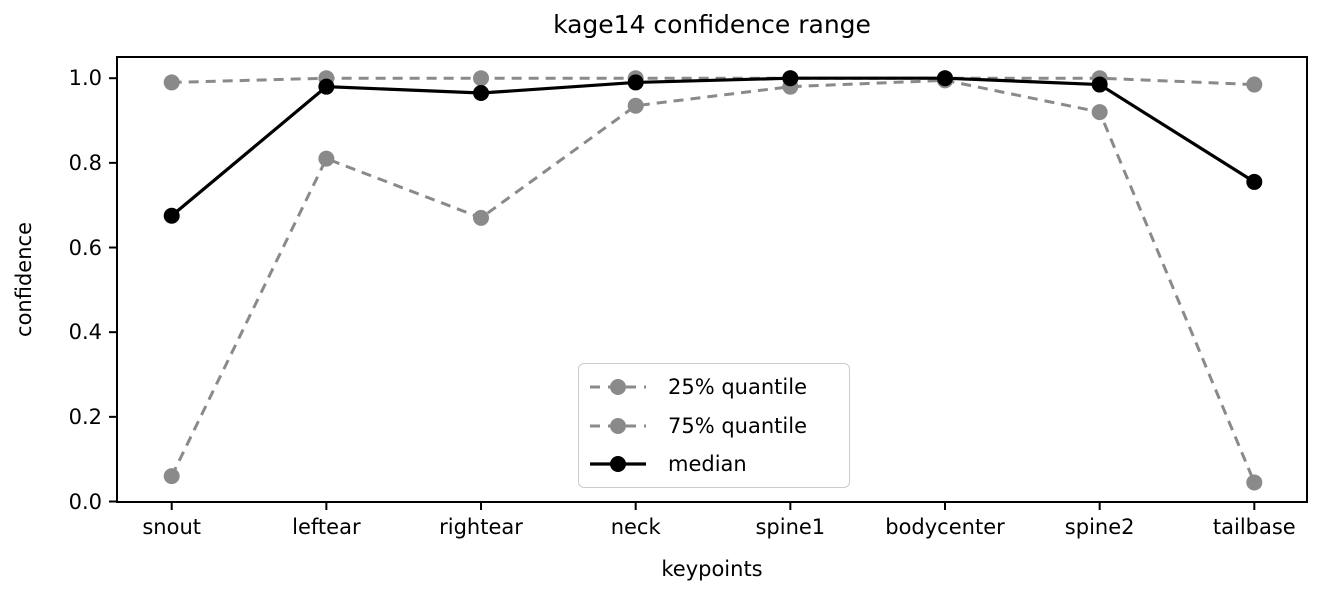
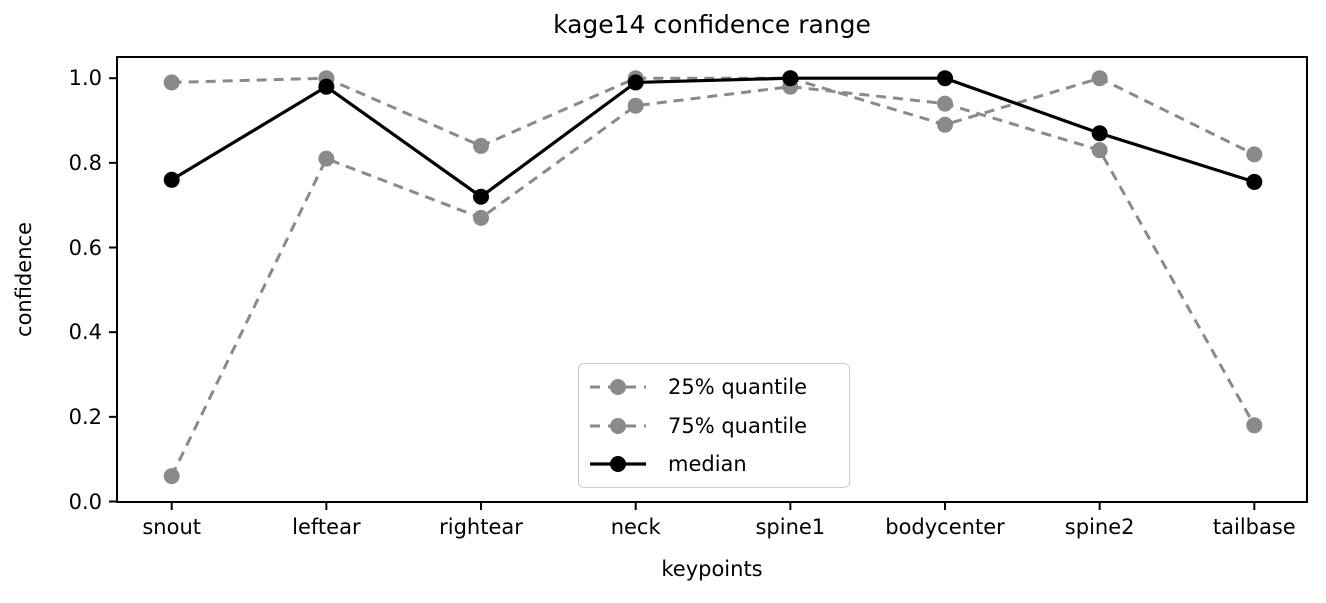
median/snout: 0.68 -> 0.76
75% quantile/rightear: 1.00 -> 0.84
median/rightear: 0.96 -> 0.72
25% quantile/bodycenter: 0.99 -> 0.94
75% quantile/bodycenter: 1.00 -> 0.89
25% quantile/spine2: 0.92 -> 0.83
median/spine2: 0.98 -> 0.87
25% quantile/tailbase: 0.04 -> 0.18
75% quantile/tailbase: 0.98 -> 0.82
